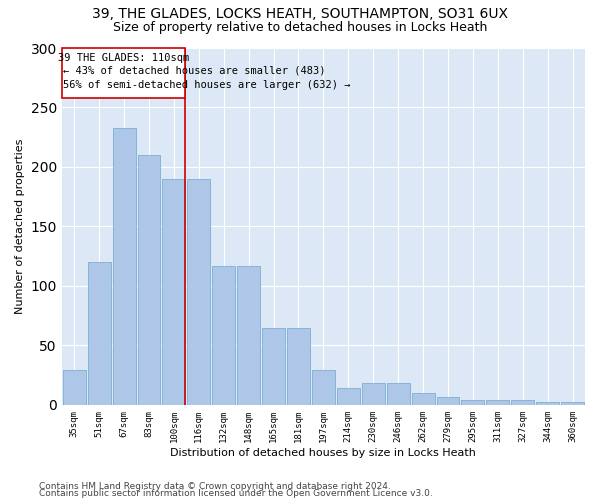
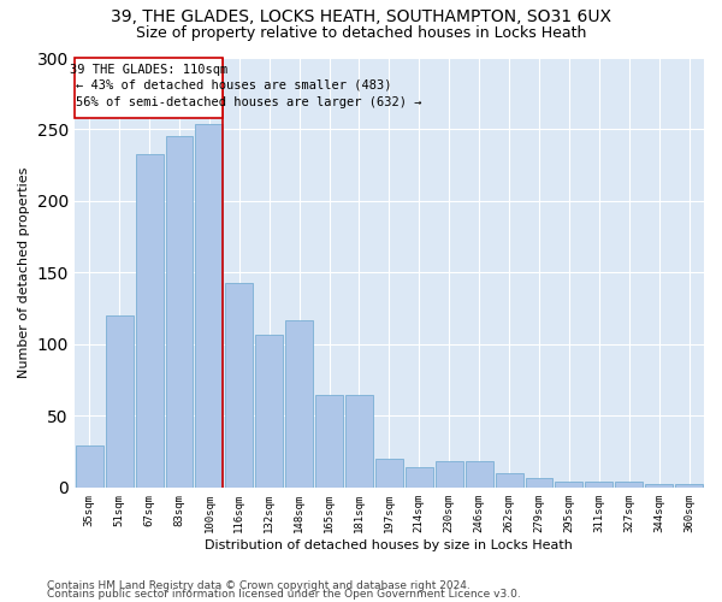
83sqm: 210 -> 245
100sqm: 190 -> 254
116sqm: 190 -> 143
132sqm: 117 -> 107
197sqm: 29 -> 20
